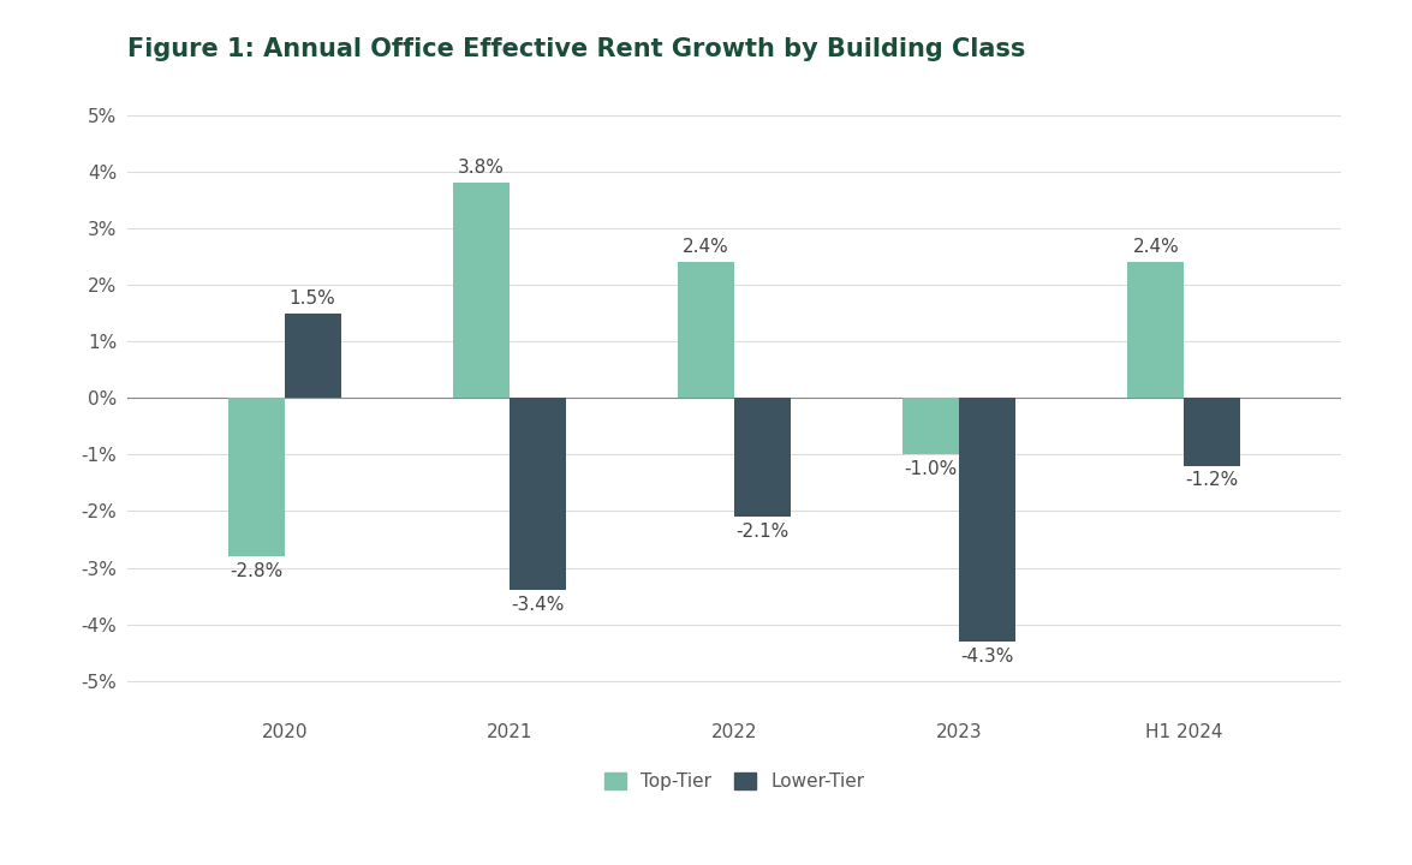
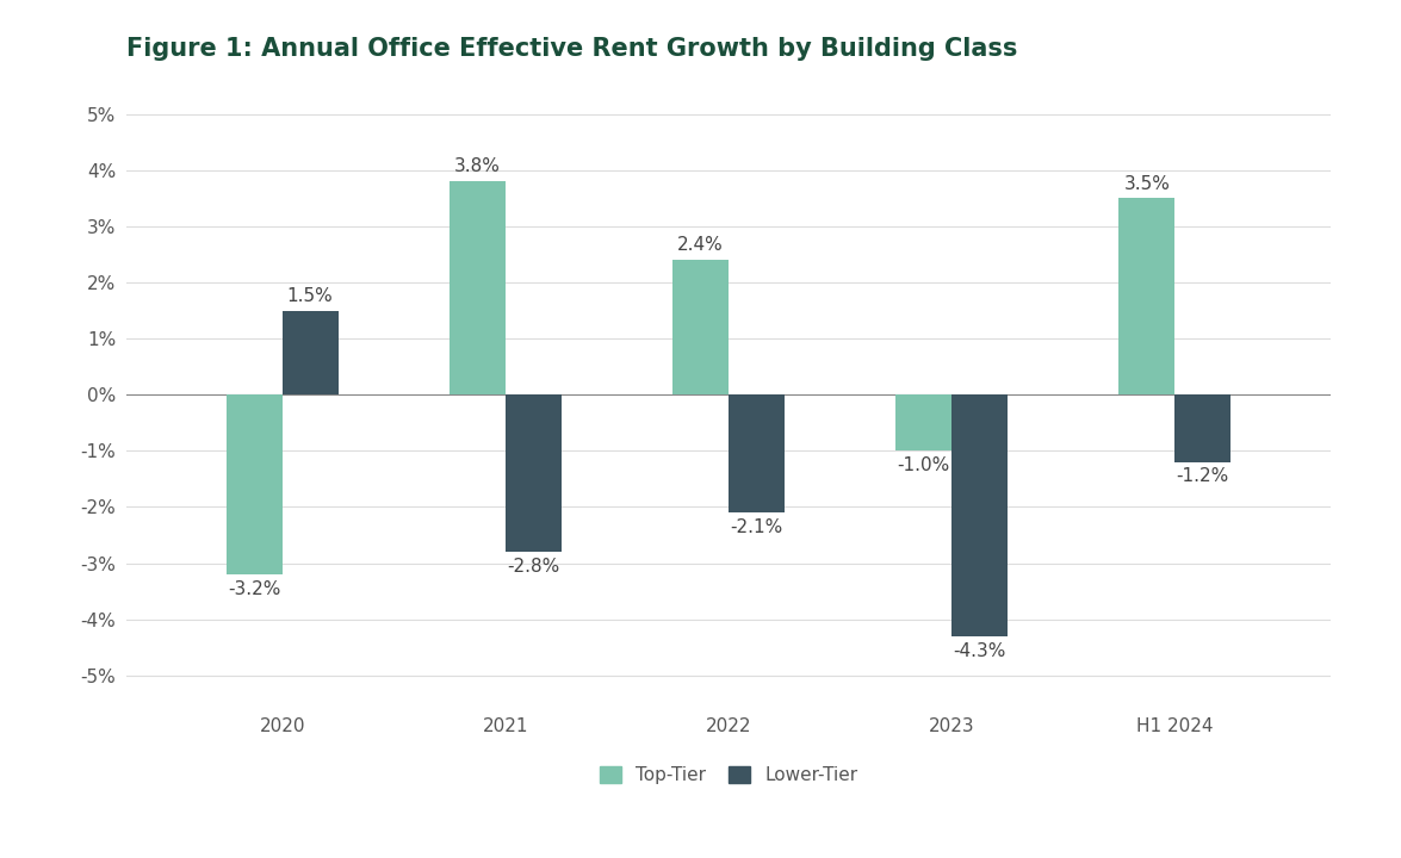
Top-Tier/2020: -2.8% -> -3.2%
Lower-Tier/2021: -3.4% -> -2.8%
Top-Tier/H1 2024: 2.4% -> 3.5%
